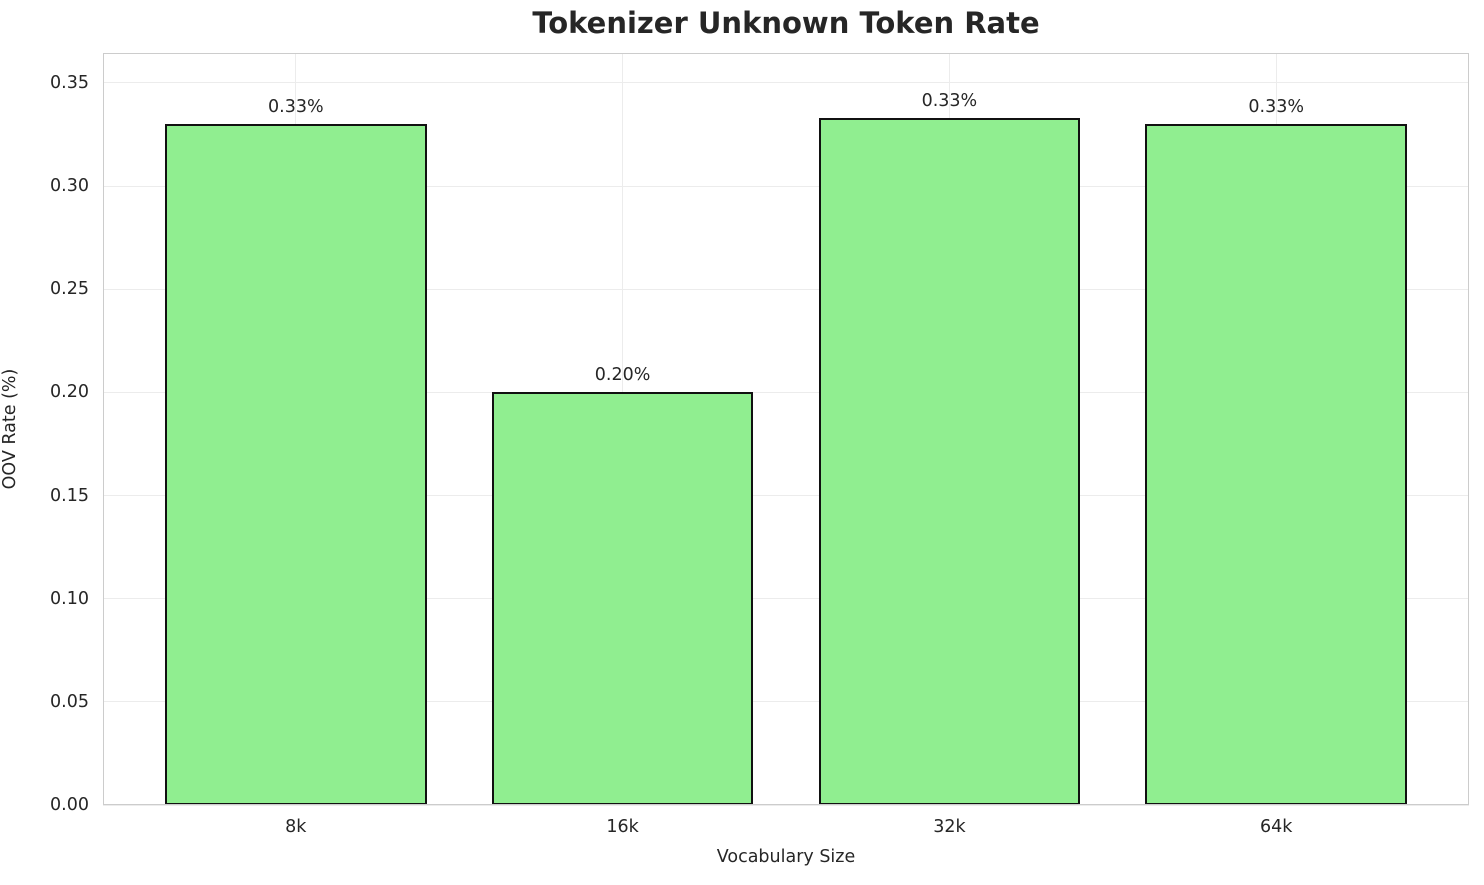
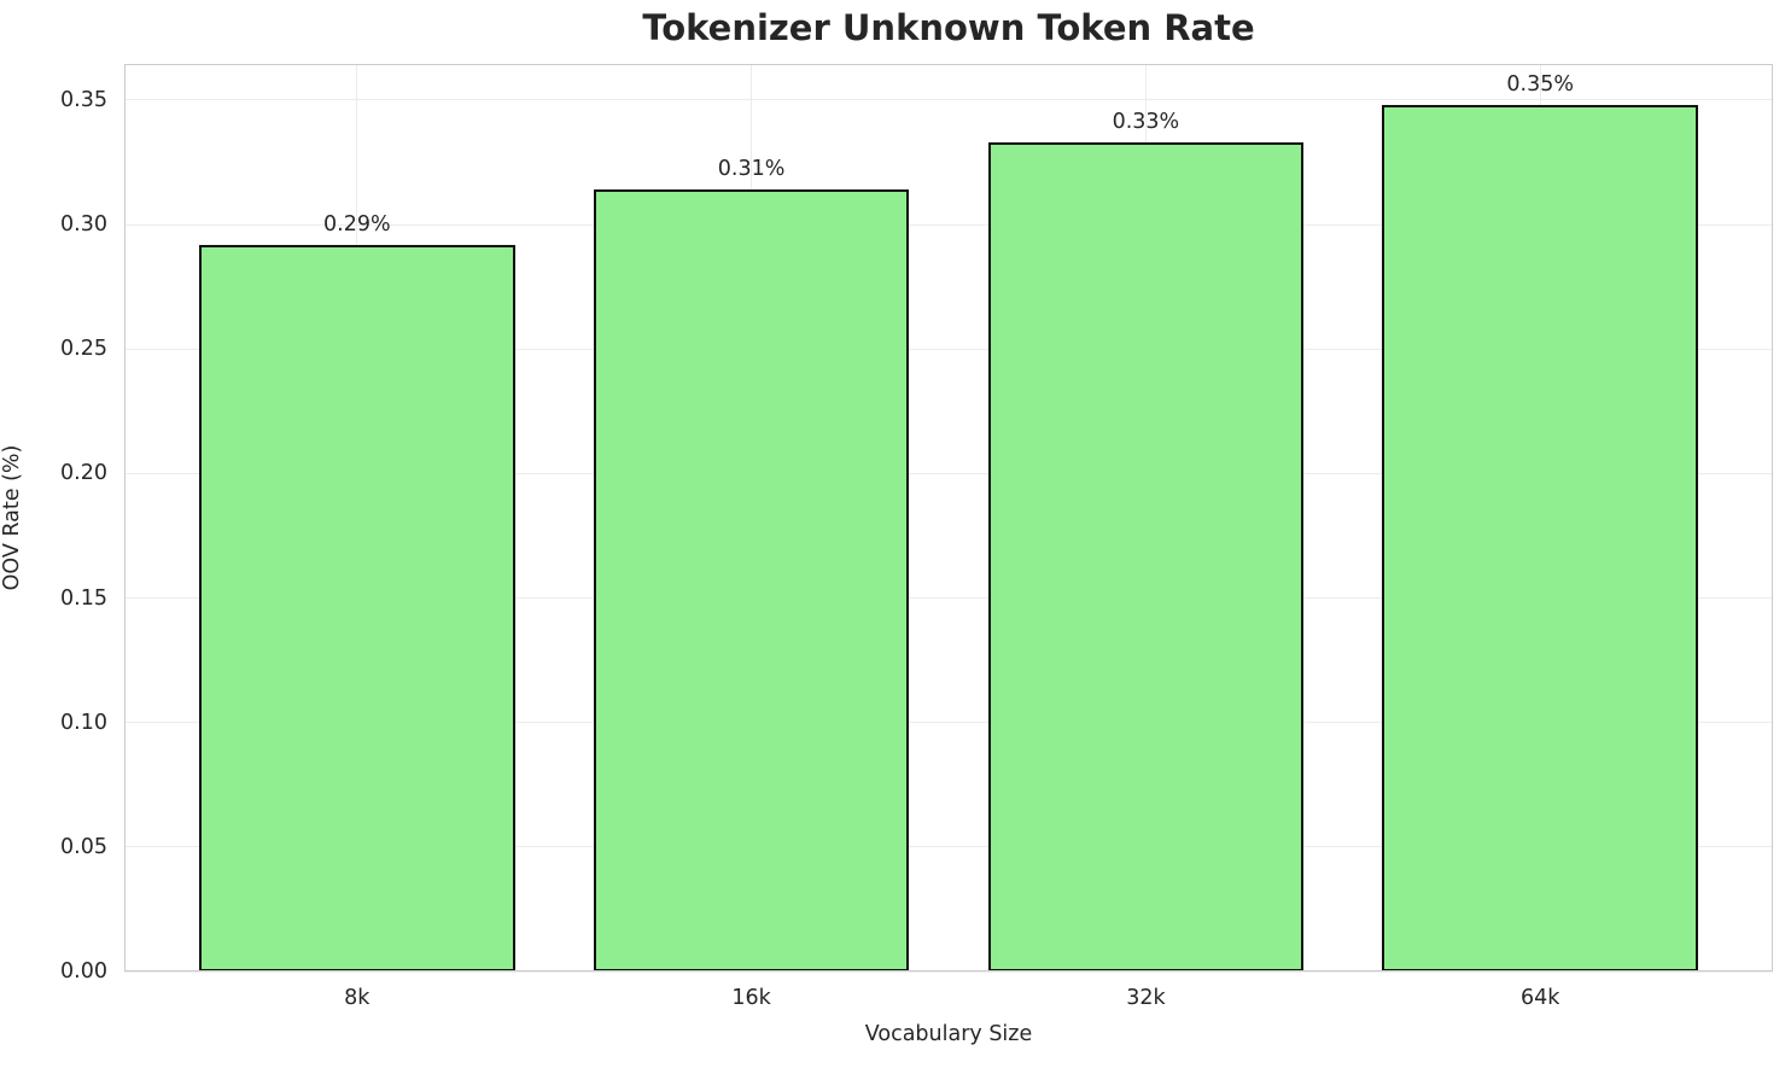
8k: 0.33% -> 0.29%
16k: 0.20% -> 0.31%
64k: 0.33% -> 0.35%
